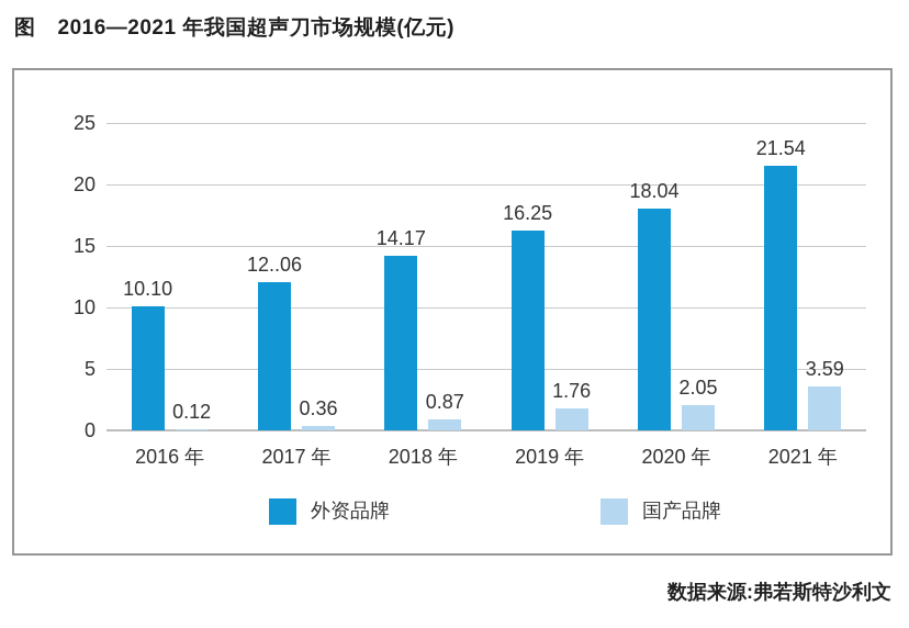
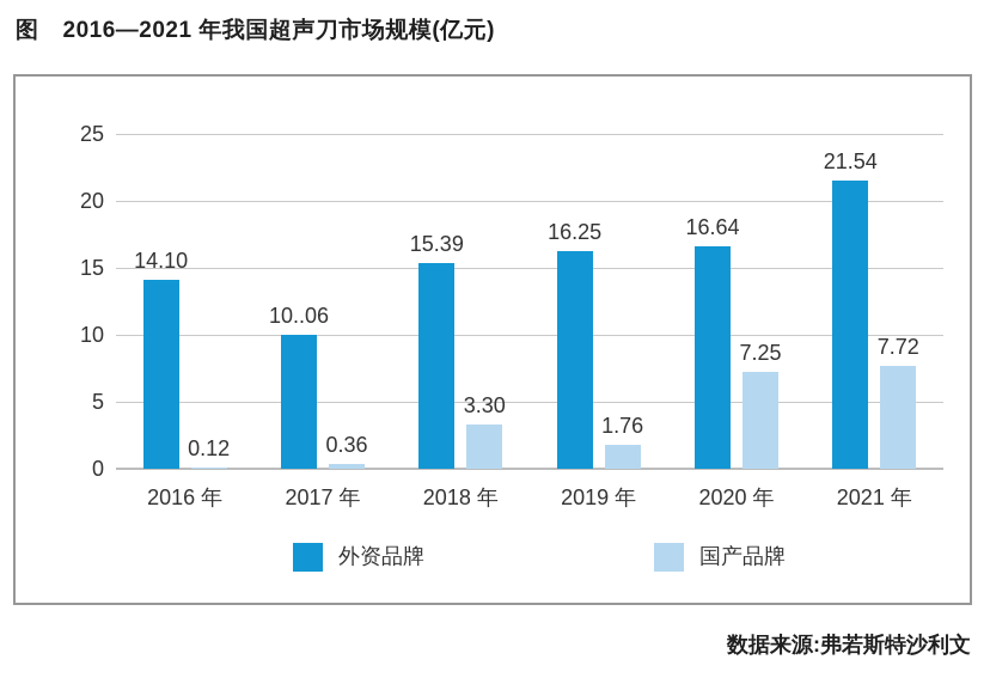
外资品牌/2016 年: 10.10 -> 14.10
外资品牌/2017 年: 12 -> 10
外资品牌/2018 年: 14.17 -> 15.39
国产品牌/2018 年: 0.87 -> 3.30
外资品牌/2020 年: 18.04 -> 16.64
国产品牌/2020 年: 2.05 -> 7.25
国产品牌/2021 年: 3.59 -> 7.72
